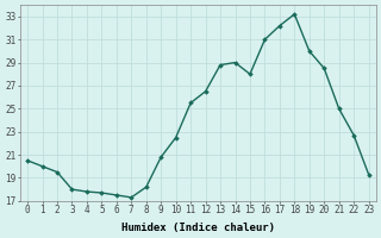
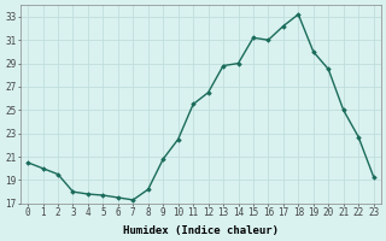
15: 28.0 -> 31.2
